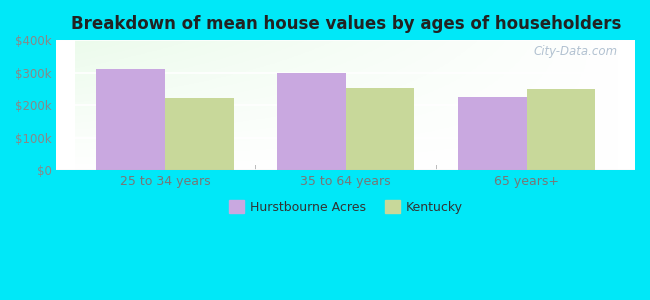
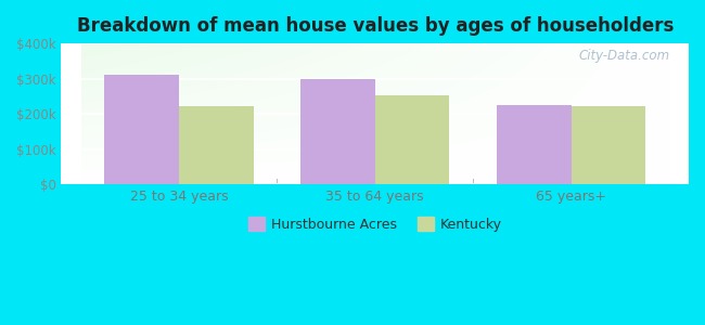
Kentucky/65 years+: $250k -> $223k
